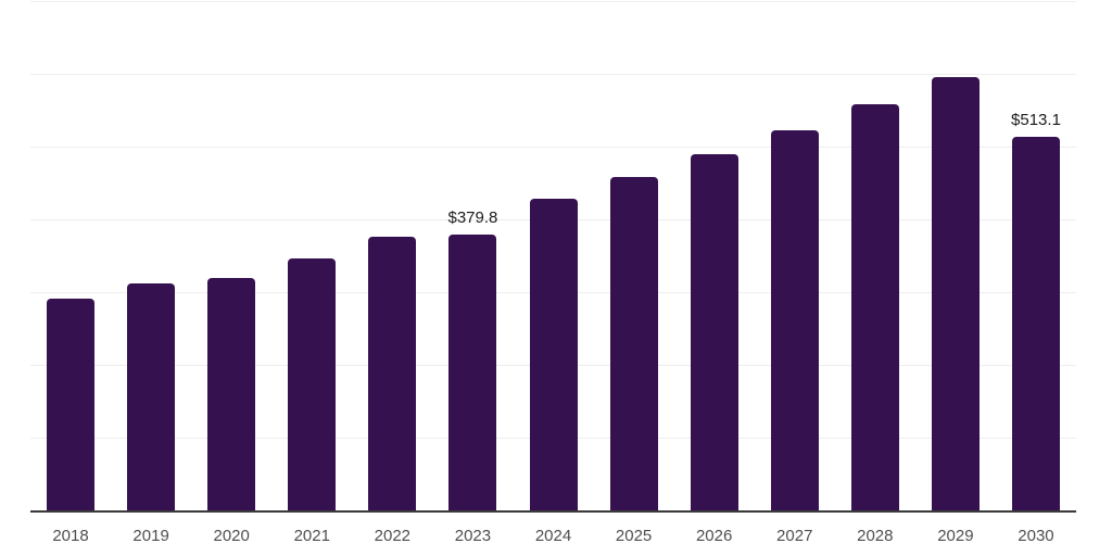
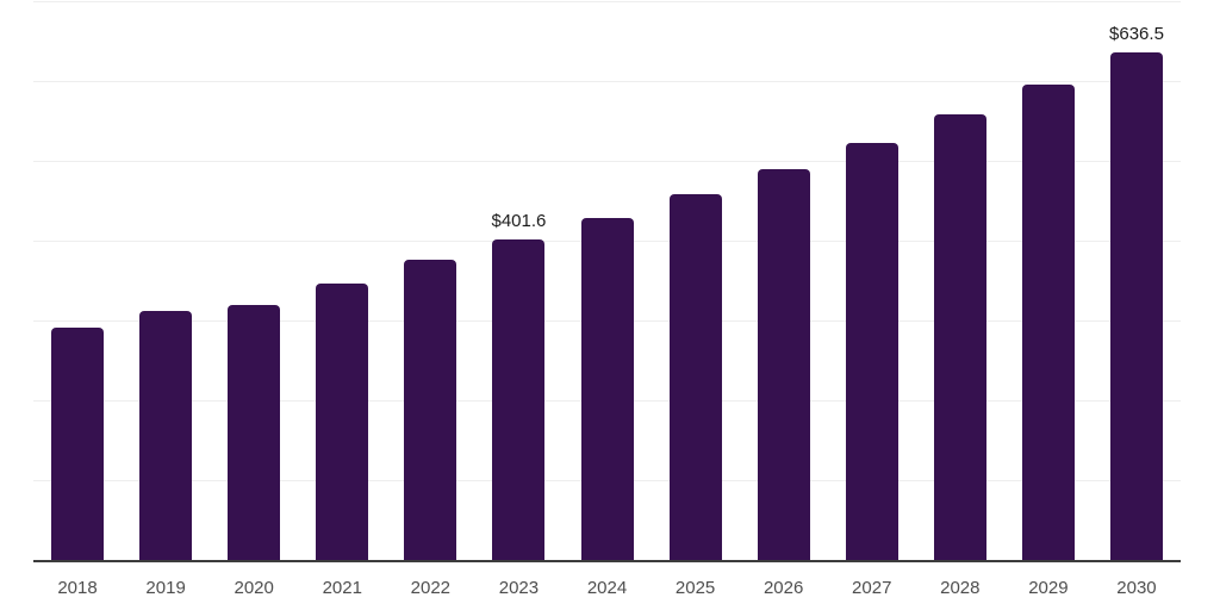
2023: $379.8 -> $401.6
2030: $513.1 -> $636.5
